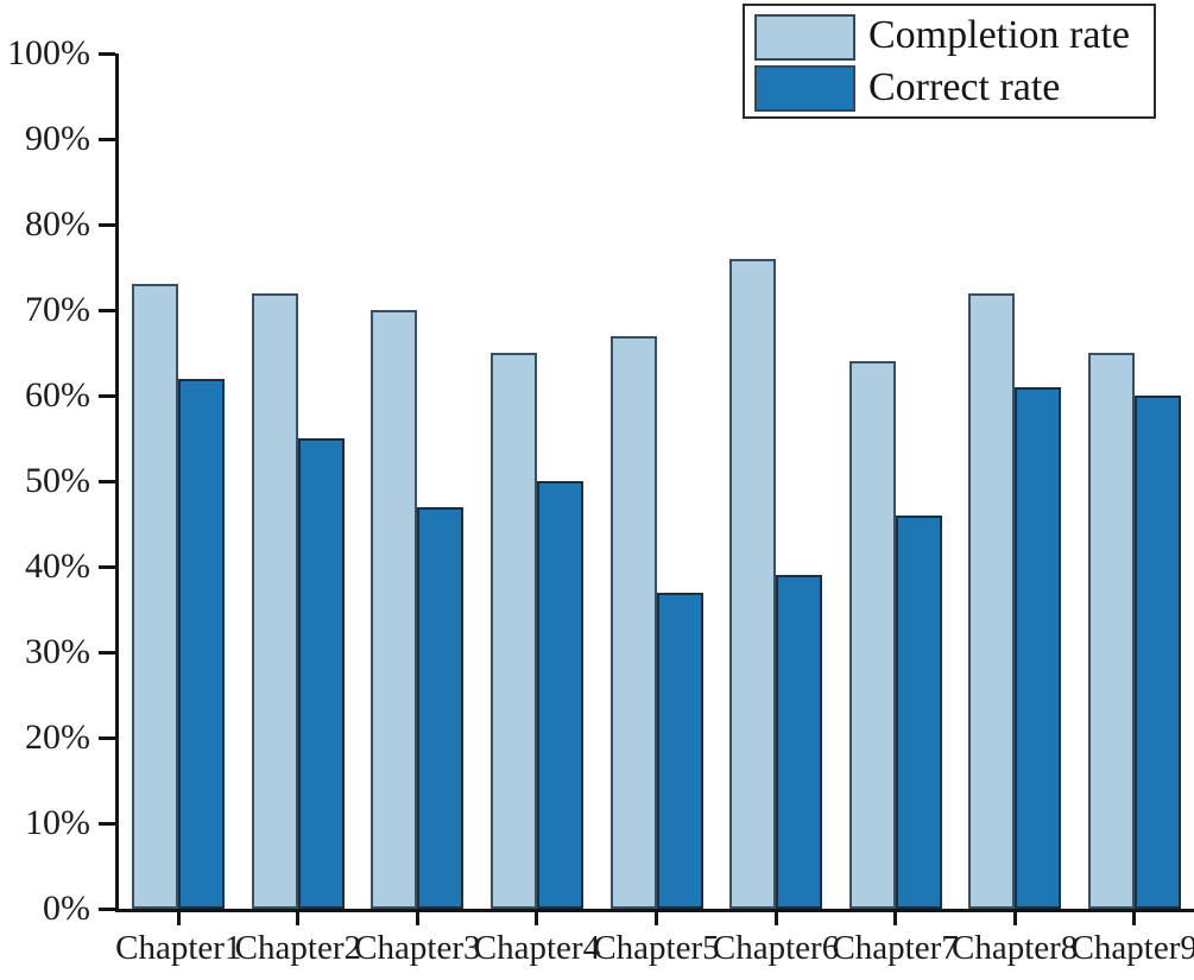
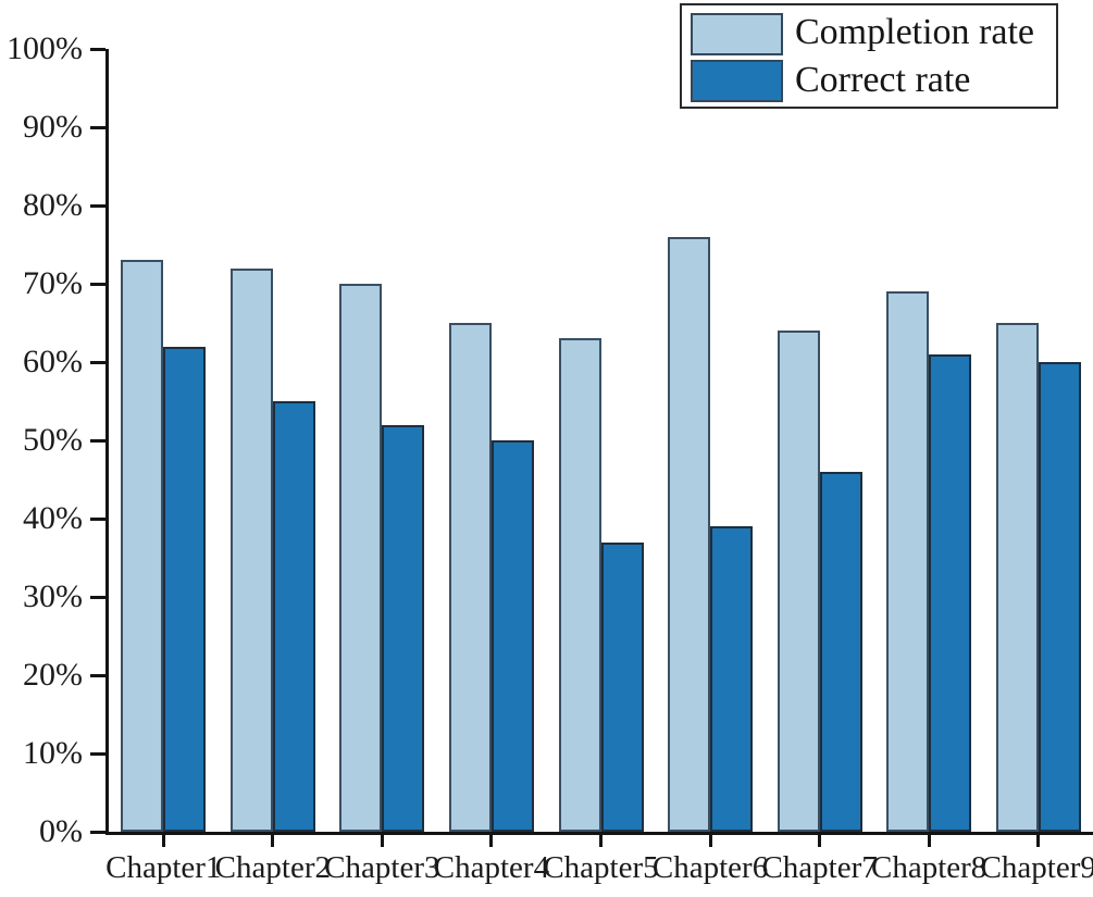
Correct rate/Chapter3: 47% -> 52%
Completion rate/Chapter5: 67% -> 63%
Completion rate/Chapter8: 72% -> 69%
